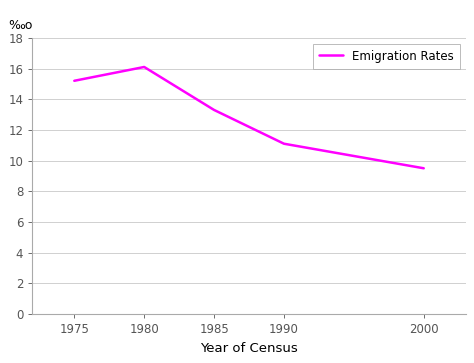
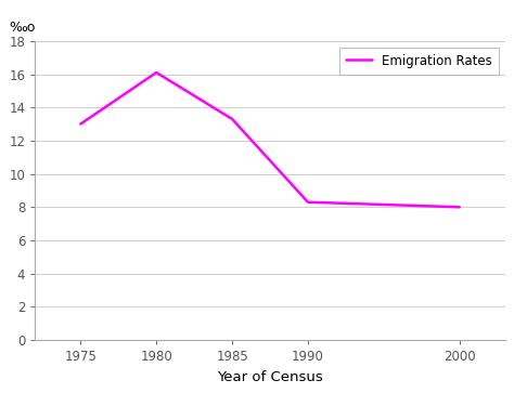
1975: 15.2 -> 13.0
1990: 11.1 -> 8.3
2000: 9.5 -> 8.0
